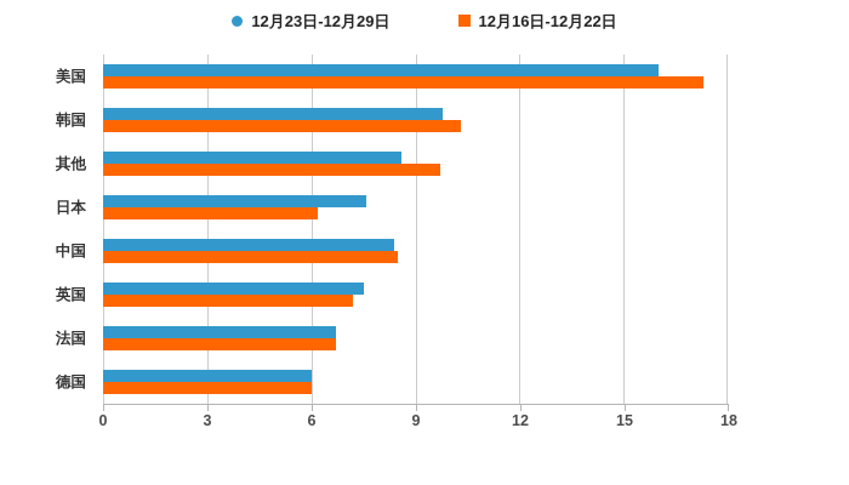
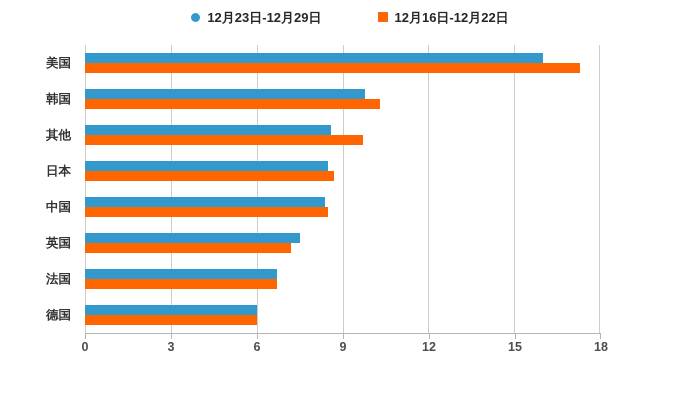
12月23日-12月29日/日本: 7.6 -> 8.5
12月16日-12月22日/日本: 6.2 -> 8.7
